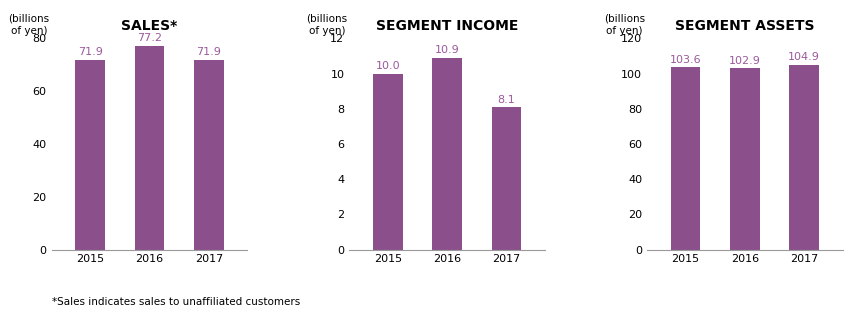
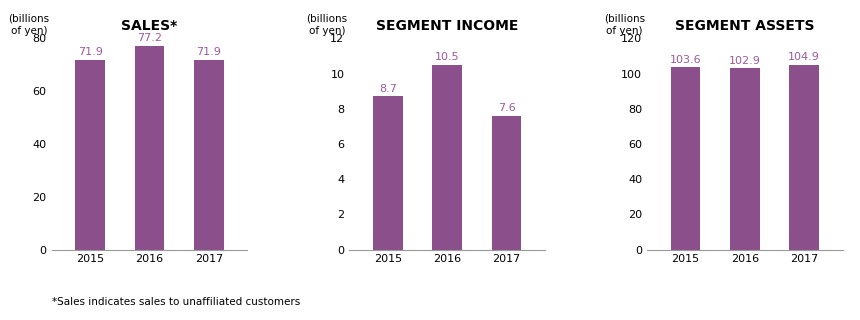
SEGMENT INCOME/2015: 10.0 -> 8.7
SEGMENT INCOME/2016: 10.9 -> 10.5
SEGMENT INCOME/2017: 8.1 -> 7.6
